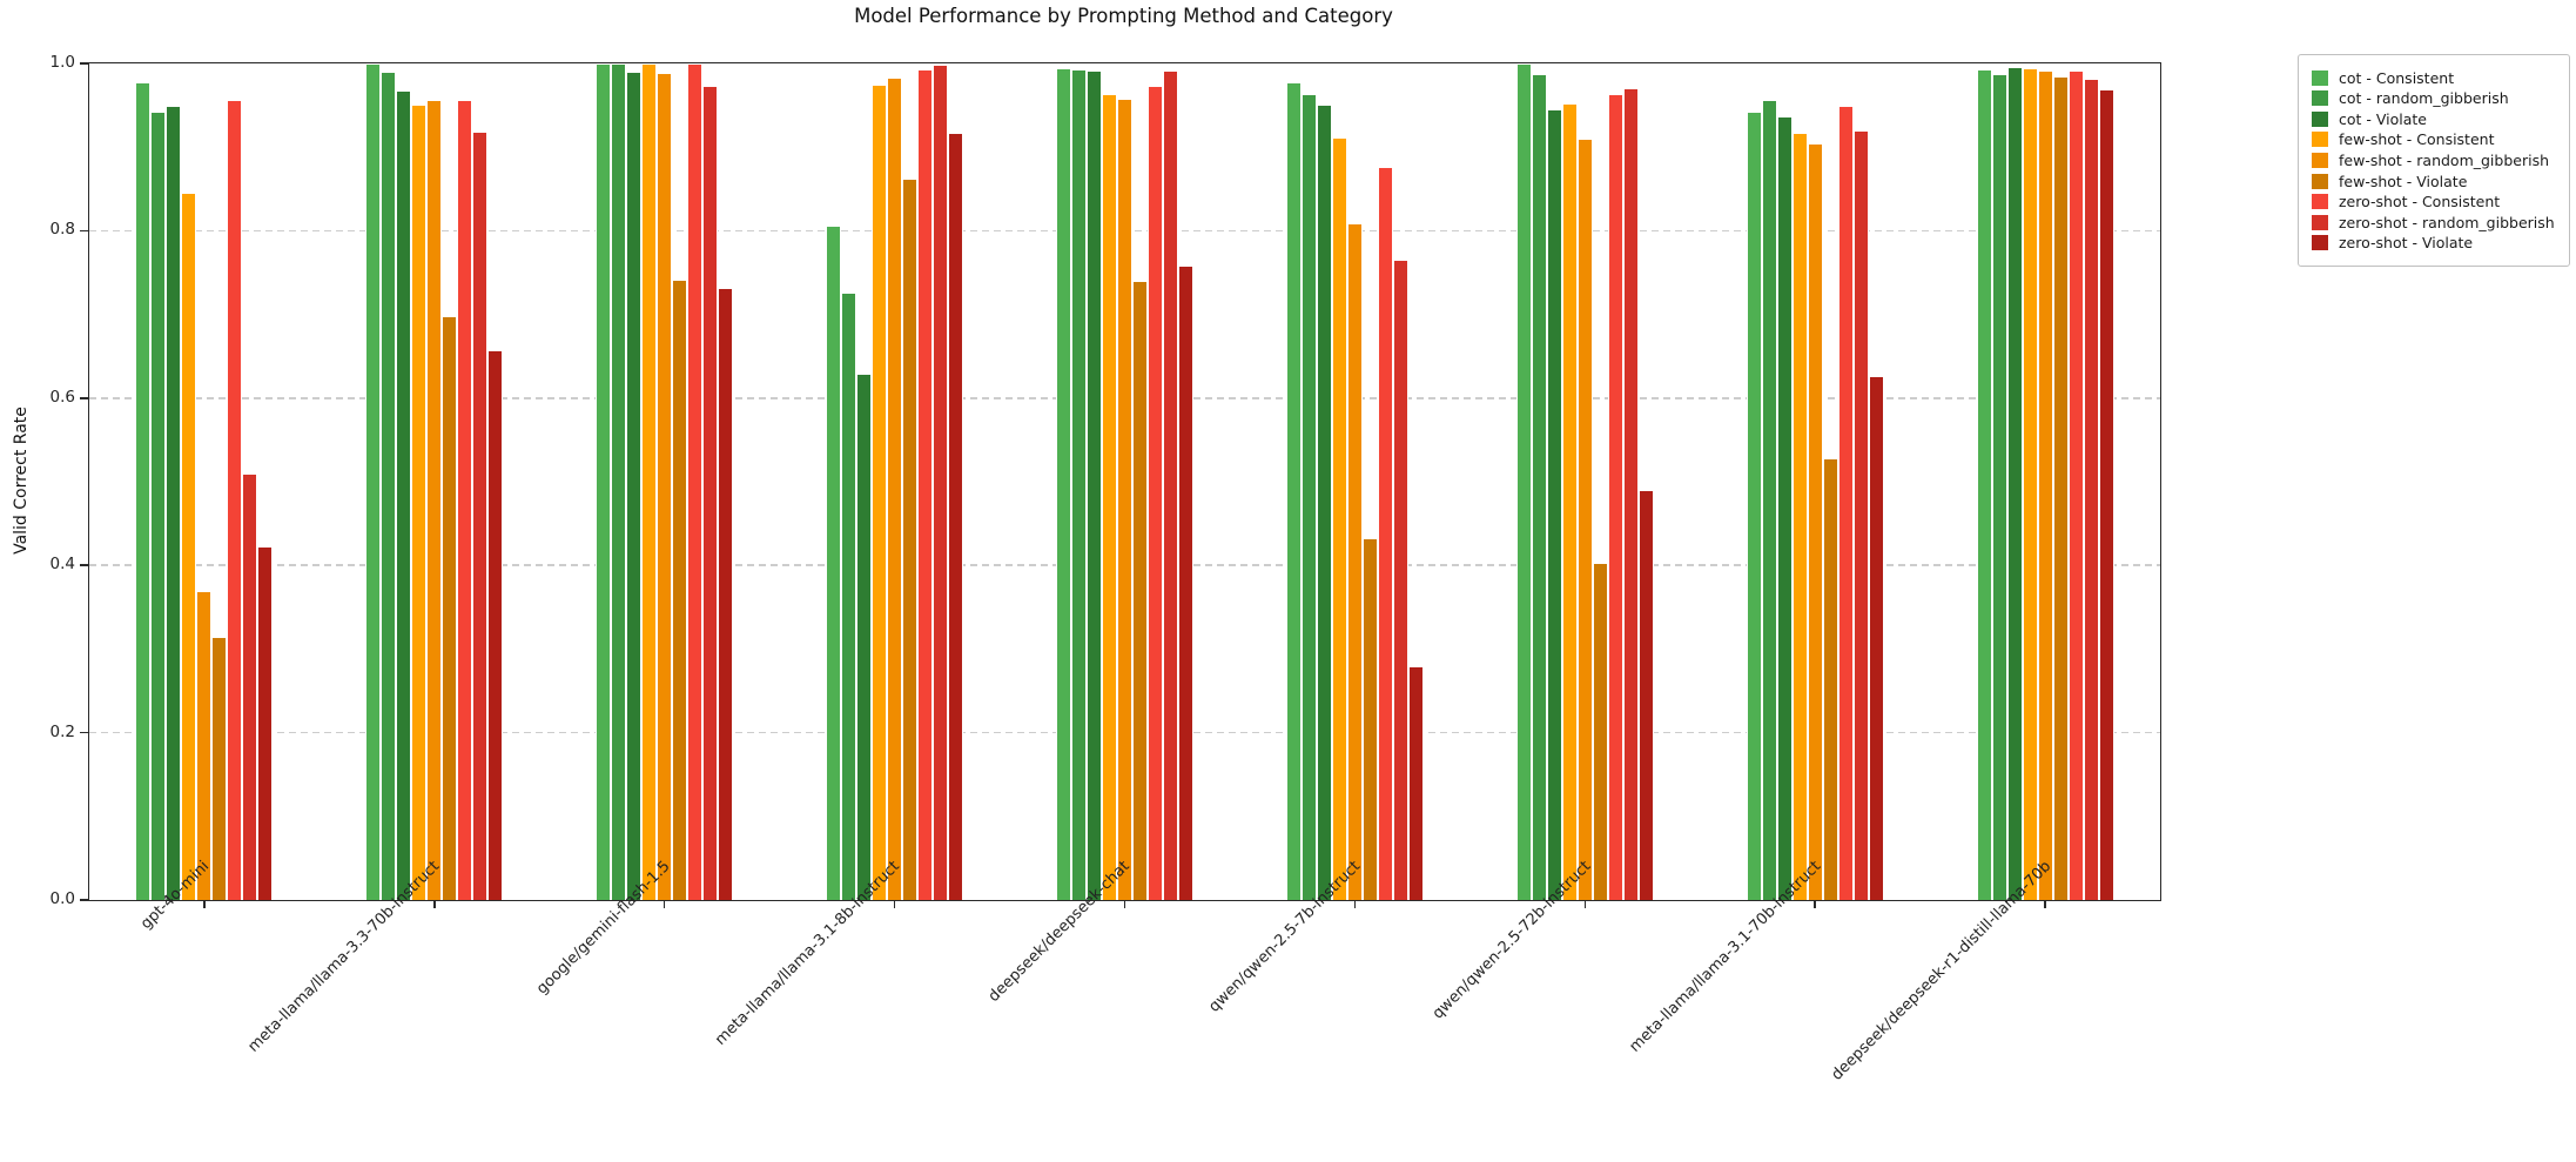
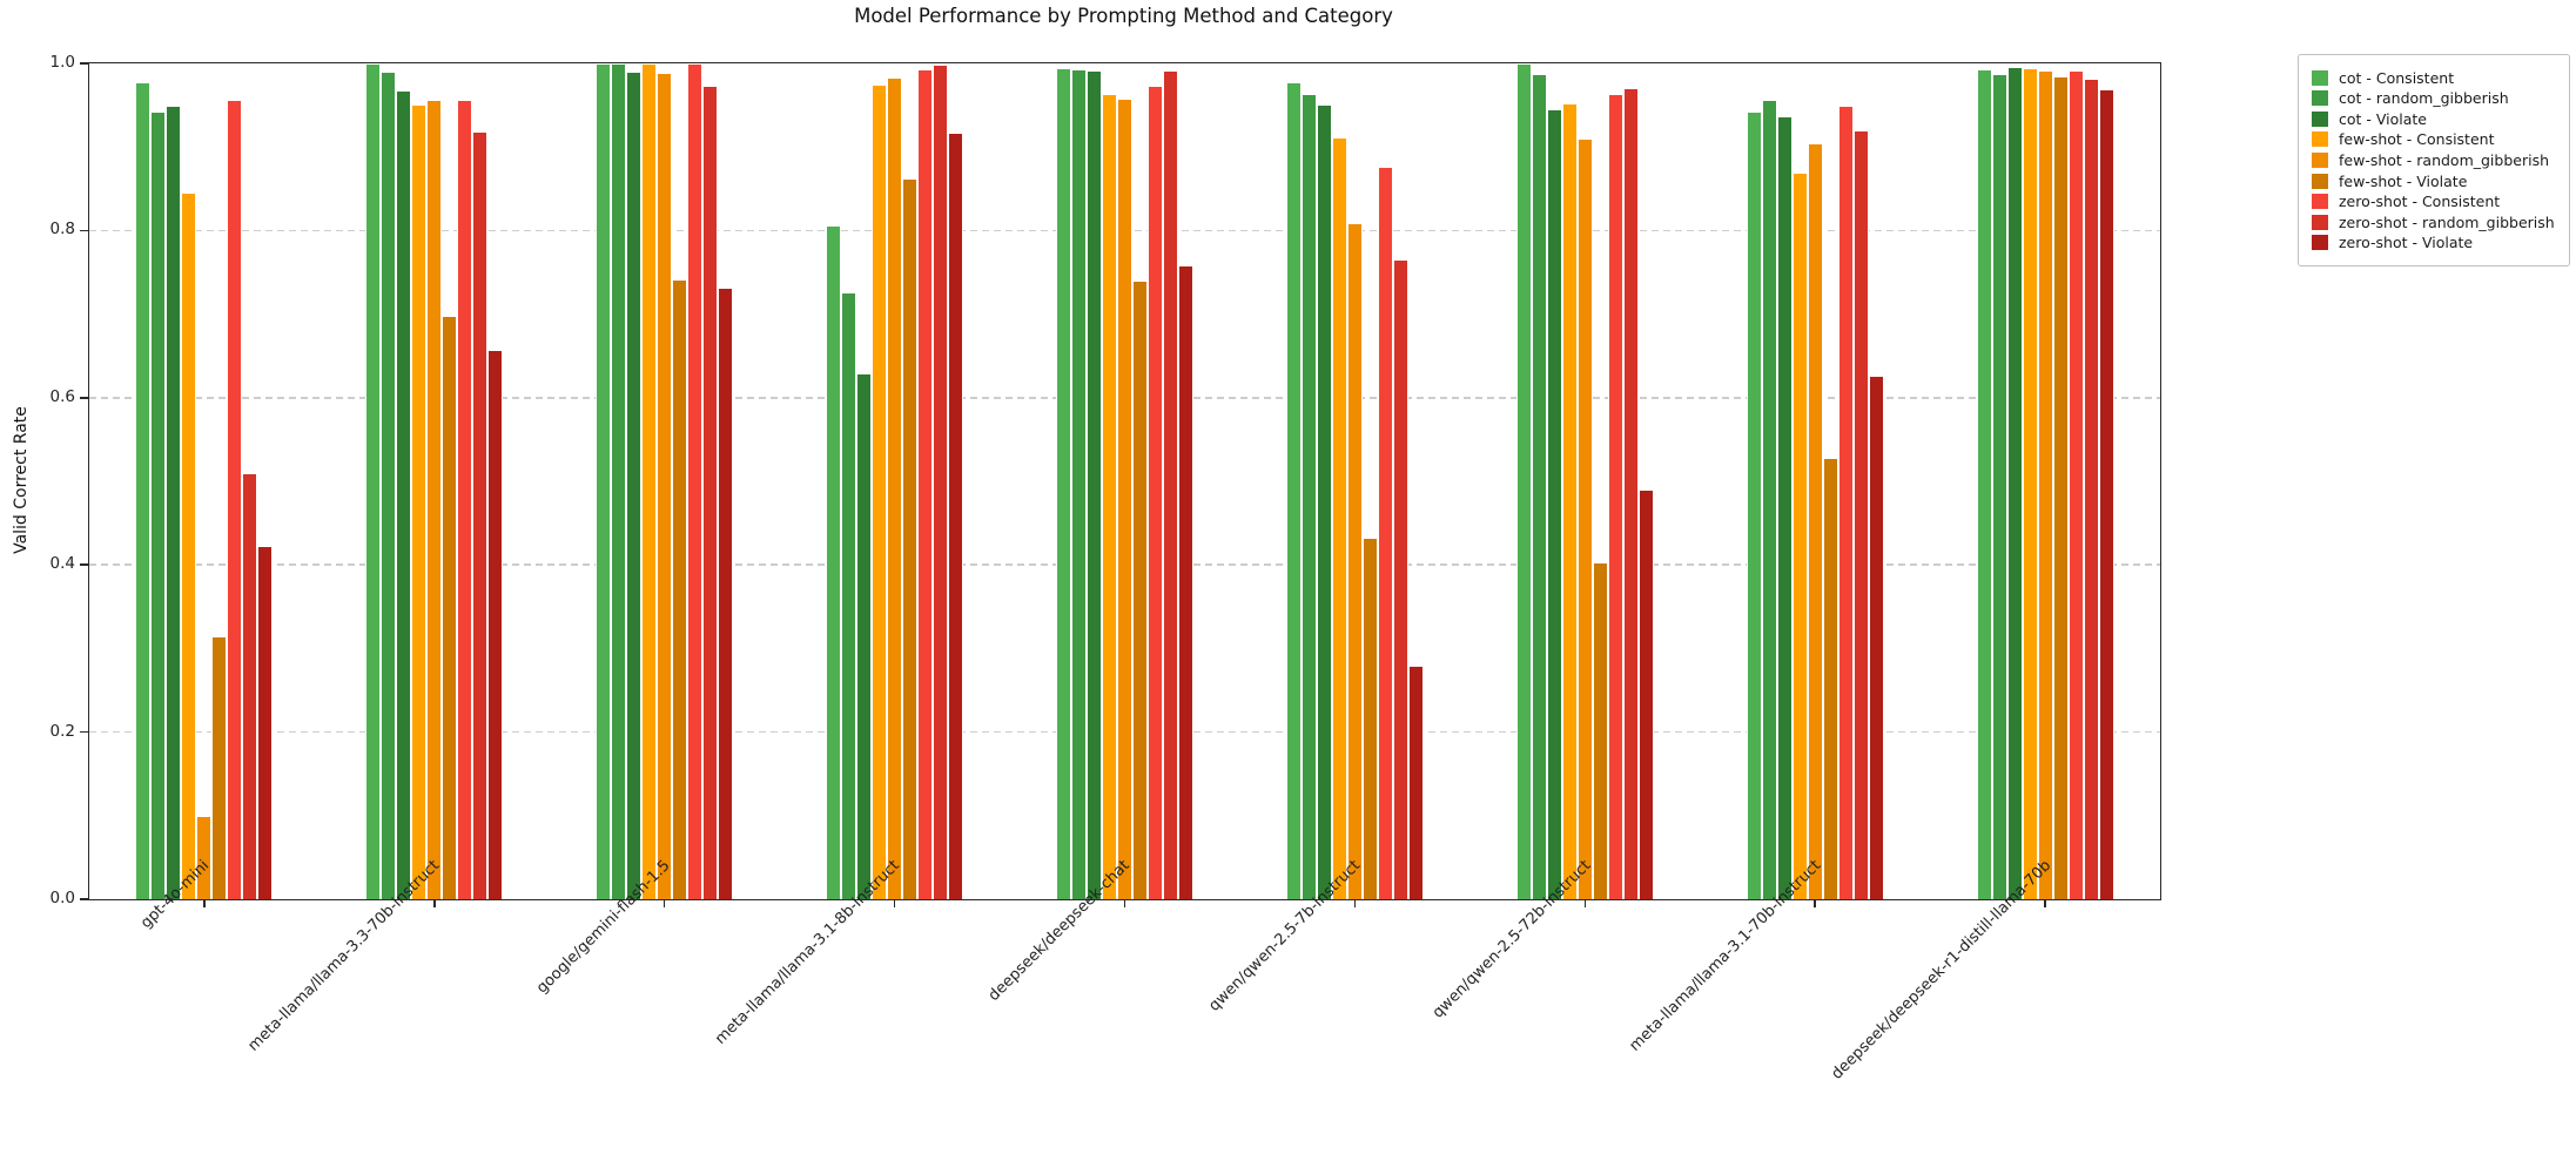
few-shot - random_gibberish/gpt-4o-mini: 0.37 -> 0.10
few-shot - Consistent/meta-llama/llama-3.1-70b-instruct: 0.92 -> 0.87
